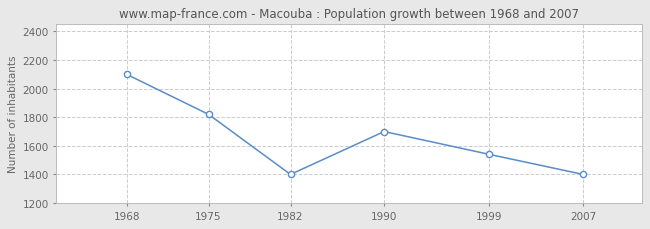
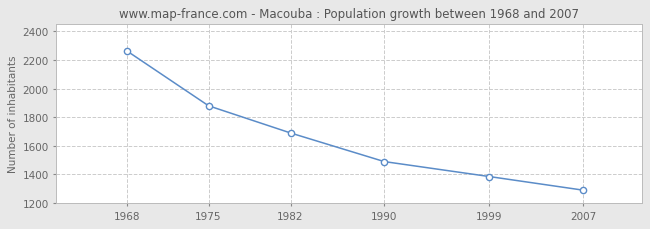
1968: 2100 -> 2260
1975: 1820 -> 1880
1982: 1400 -> 1690
1990: 1700 -> 1490
1999: 1540 -> 1380
2007: 1400 -> 1290
